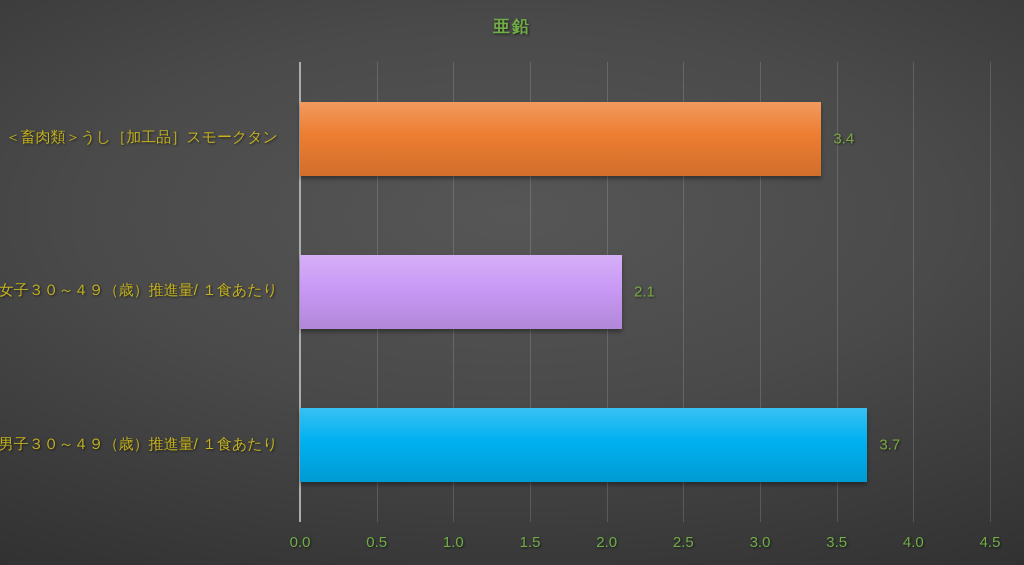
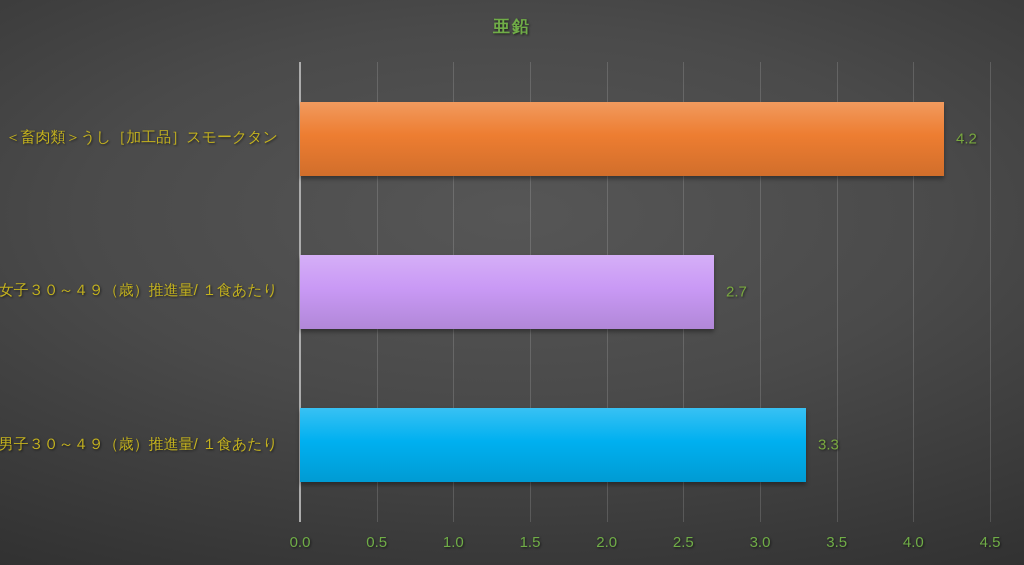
＜畜肉類＞うし［加工品］スモークタン: 3.4 -> 4.2
女子３０～４９（歳）推進量/ １食あたり: 2.1 -> 2.7
男子３０～４９（歳）推進量/ １食あたり: 3.7 -> 3.3
